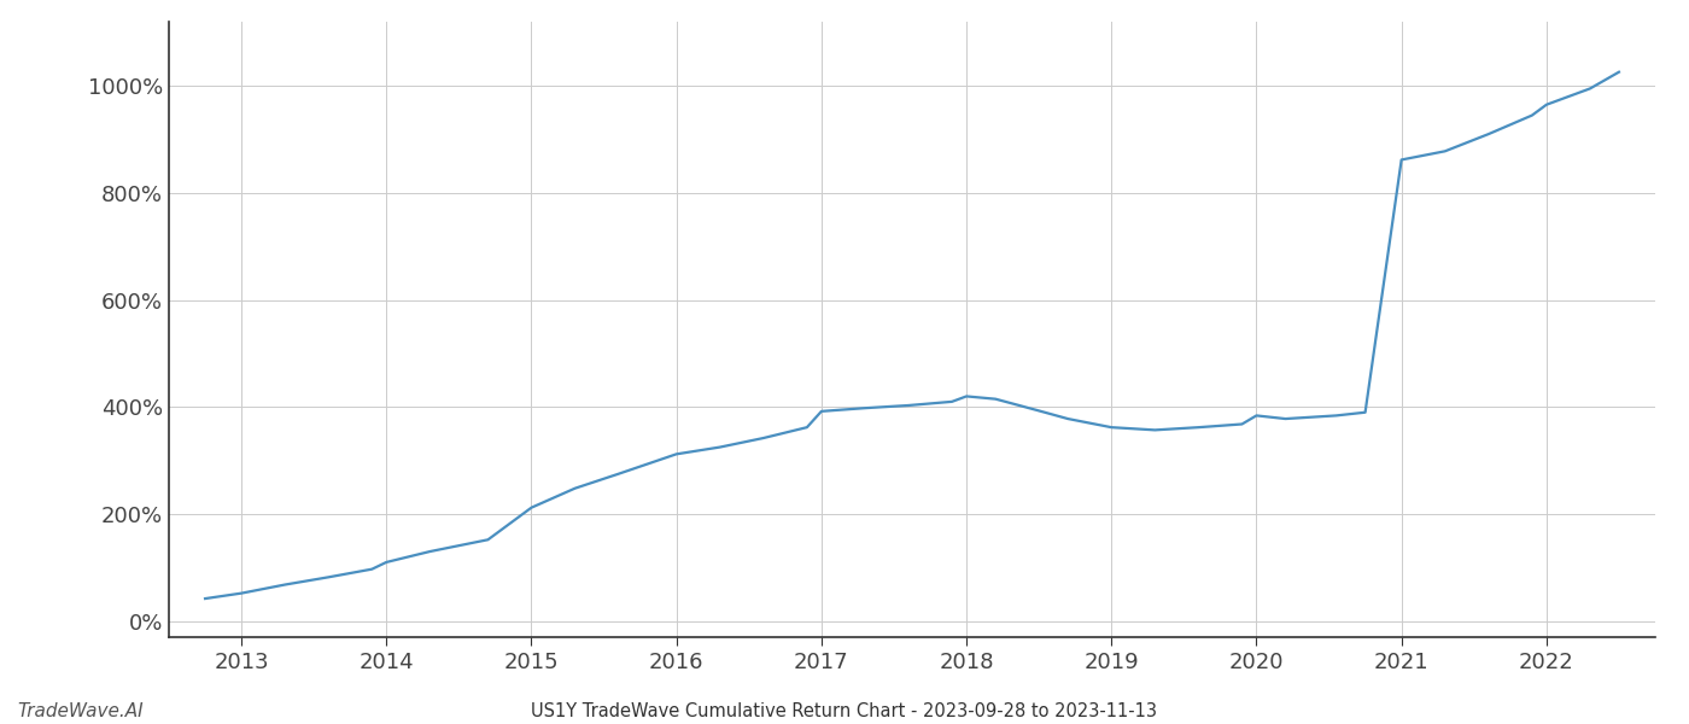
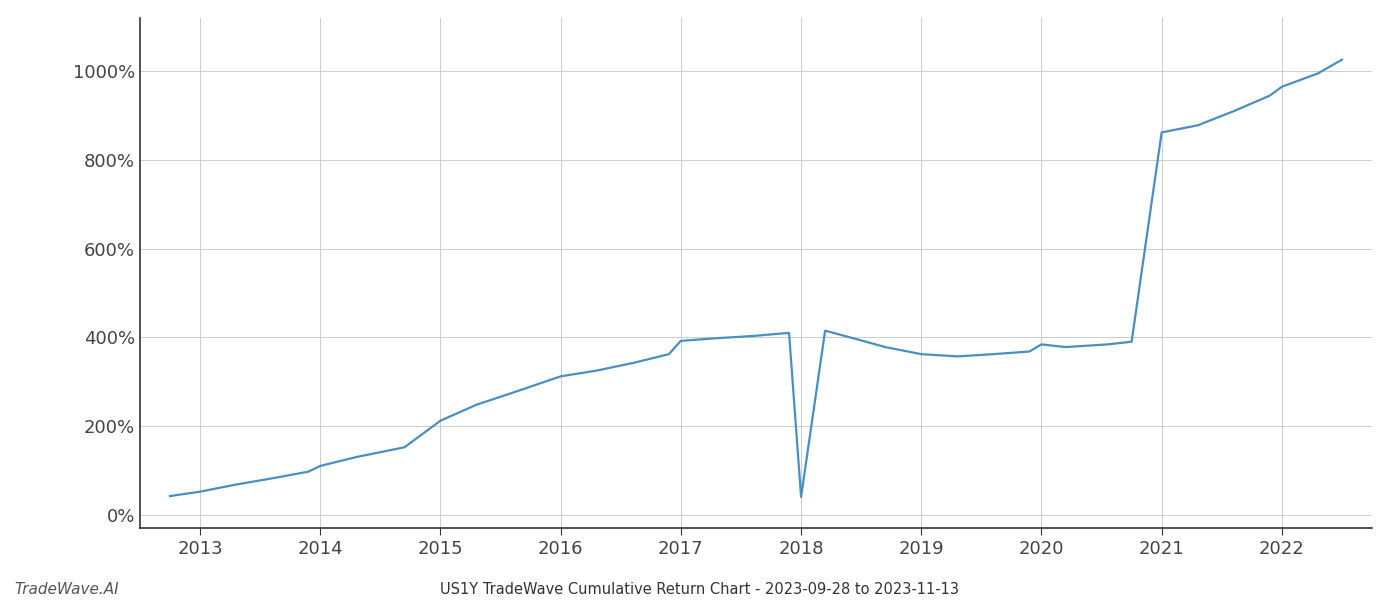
2018: 420% -> 40%
